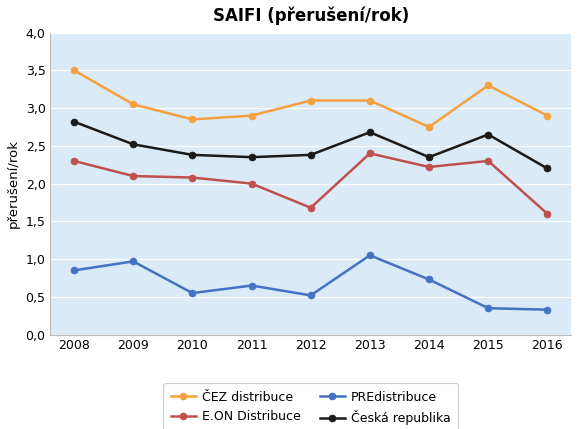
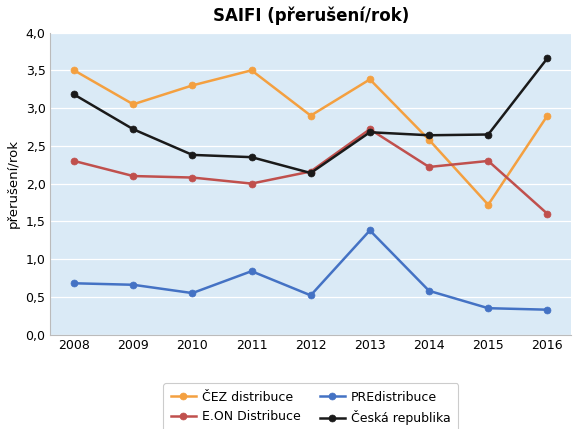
PREdistribuce/2008: 0,85 -> 0,68
Česká republika/2008: 2,82 -> 3,18
PREdistribuce/2009: 0,97 -> 0,66
Česká republika/2009: 2,52 -> 2,72
ČEZ distribuce/2010: 2,85 -> 3,30
ČEZ distribuce/2011: 2,90 -> 3,50
PREdistribuce/2011: 0,65 -> 0,84
ČEZ distribuce/2012: 3,10 -> 2,90
E.ON Distribuce/2012: 1,68 -> 2,16
Česká republika/2012: 2,38 -> 2,14
ČEZ distribuce/2013: 3,10 -> 3,38
E.ON Distribuce/2013: 2,40 -> 2,72
PREdistribuce/2013: 1,05 -> 1,38
ČEZ distribuce/2014: 2,75 -> 2,58
PREdistribuce/2014: 0,73 -> 0,58
Česká republika/2014: 2,35 -> 2,64
ČEZ distribuce/2015: 3,30 -> 1,72
Česká republika/2016: 2,20 -> 3,66
